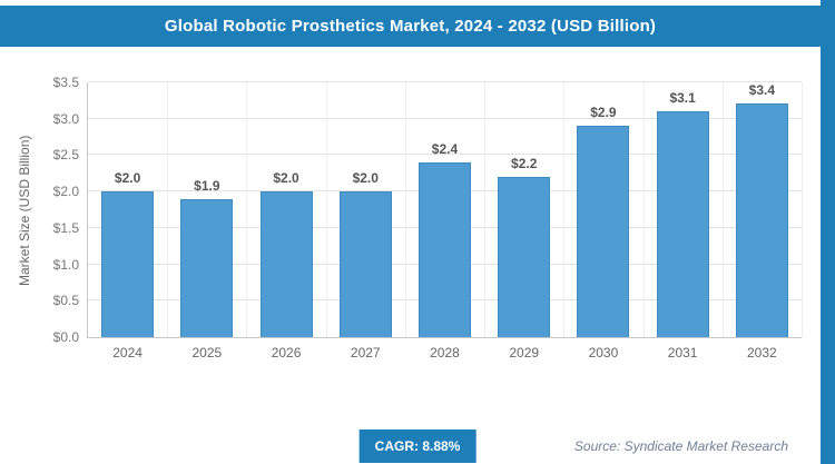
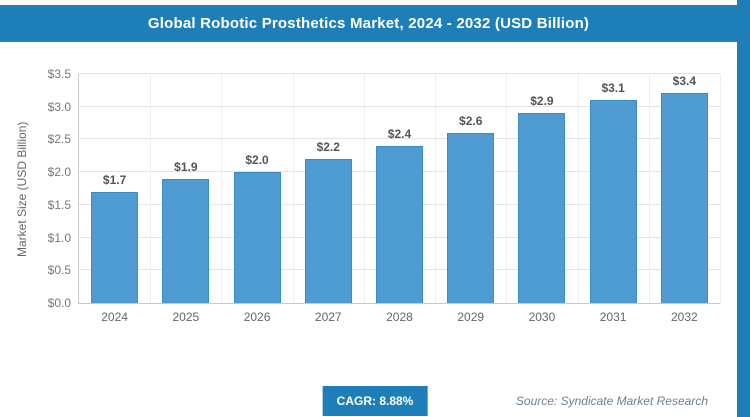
2024: $2.0 -> $1.7
2027: $2.0 -> $2.2
2029: $2.2 -> $2.6
